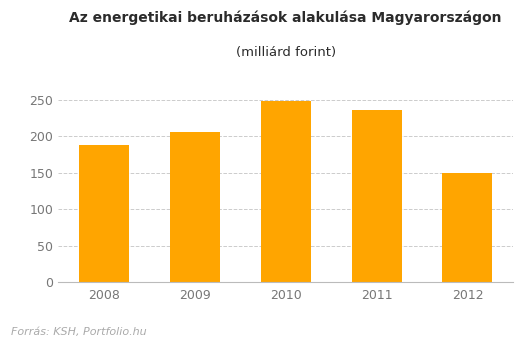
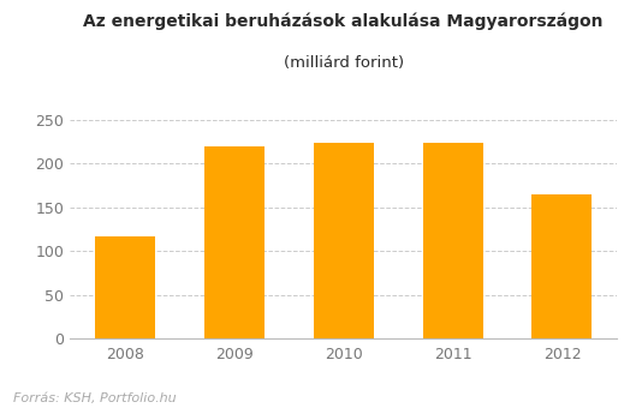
2008: 188 -> 116
2009: 205 -> 220
2010: 248 -> 224
2011: 236 -> 224
2012: 149 -> 164
